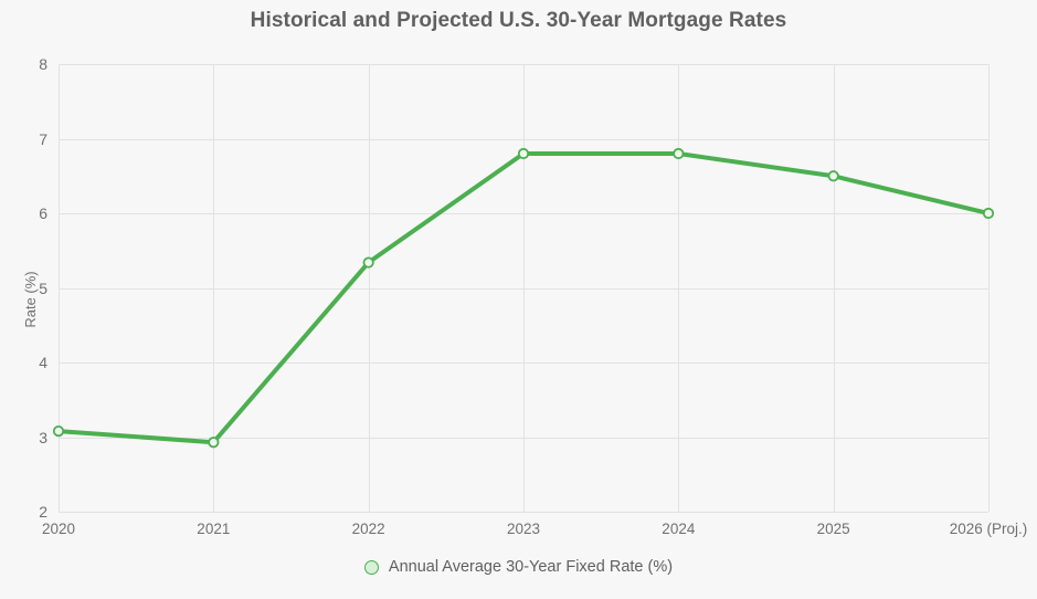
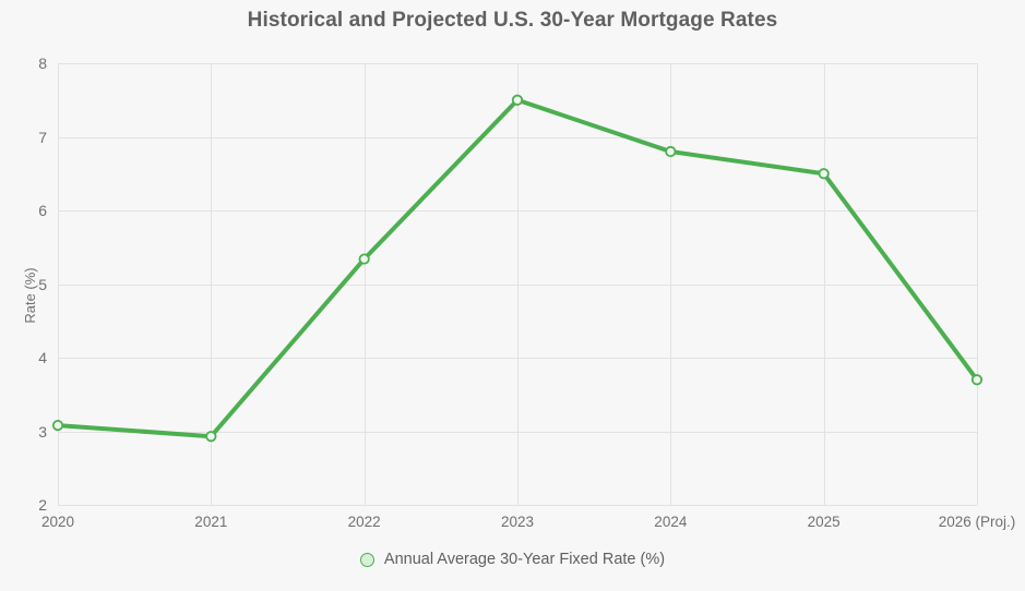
2023: 6.8 -> 7.5
2026 (Proj.): 6.0 -> 3.7
